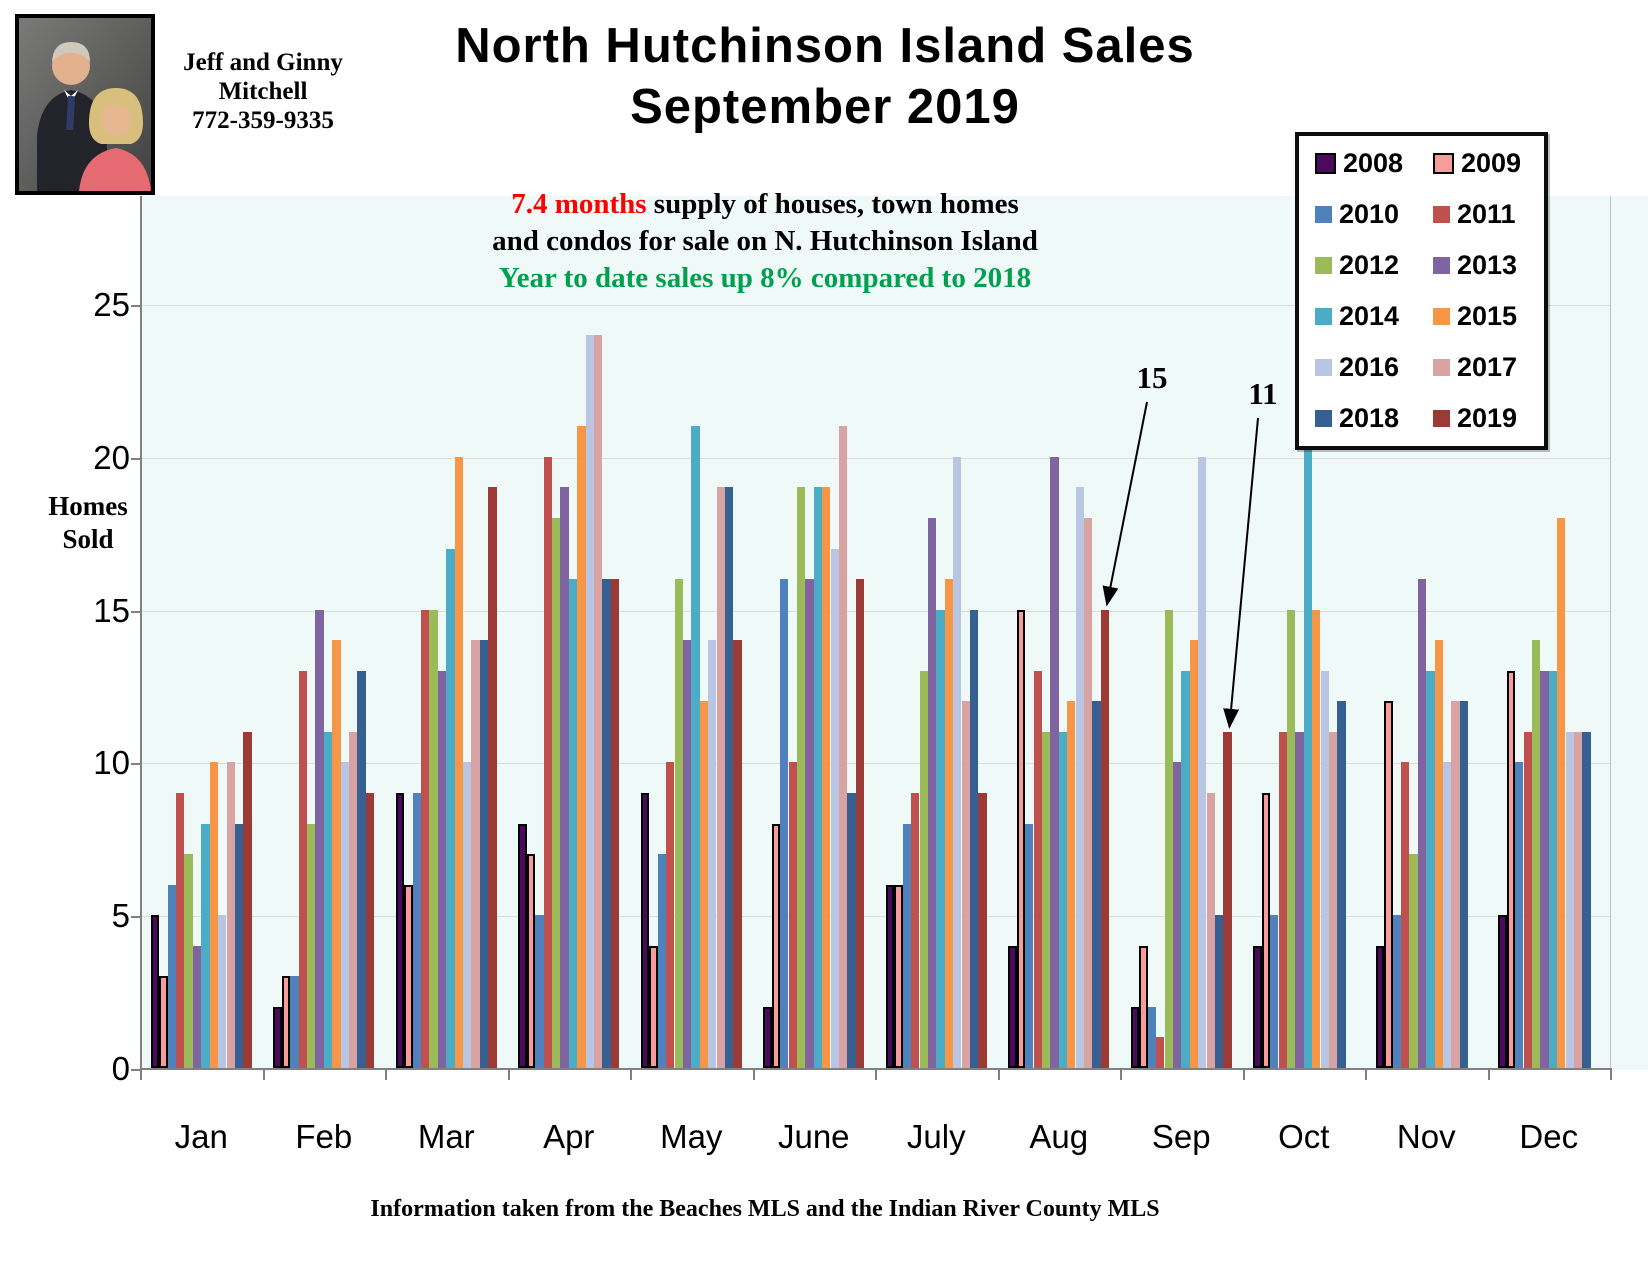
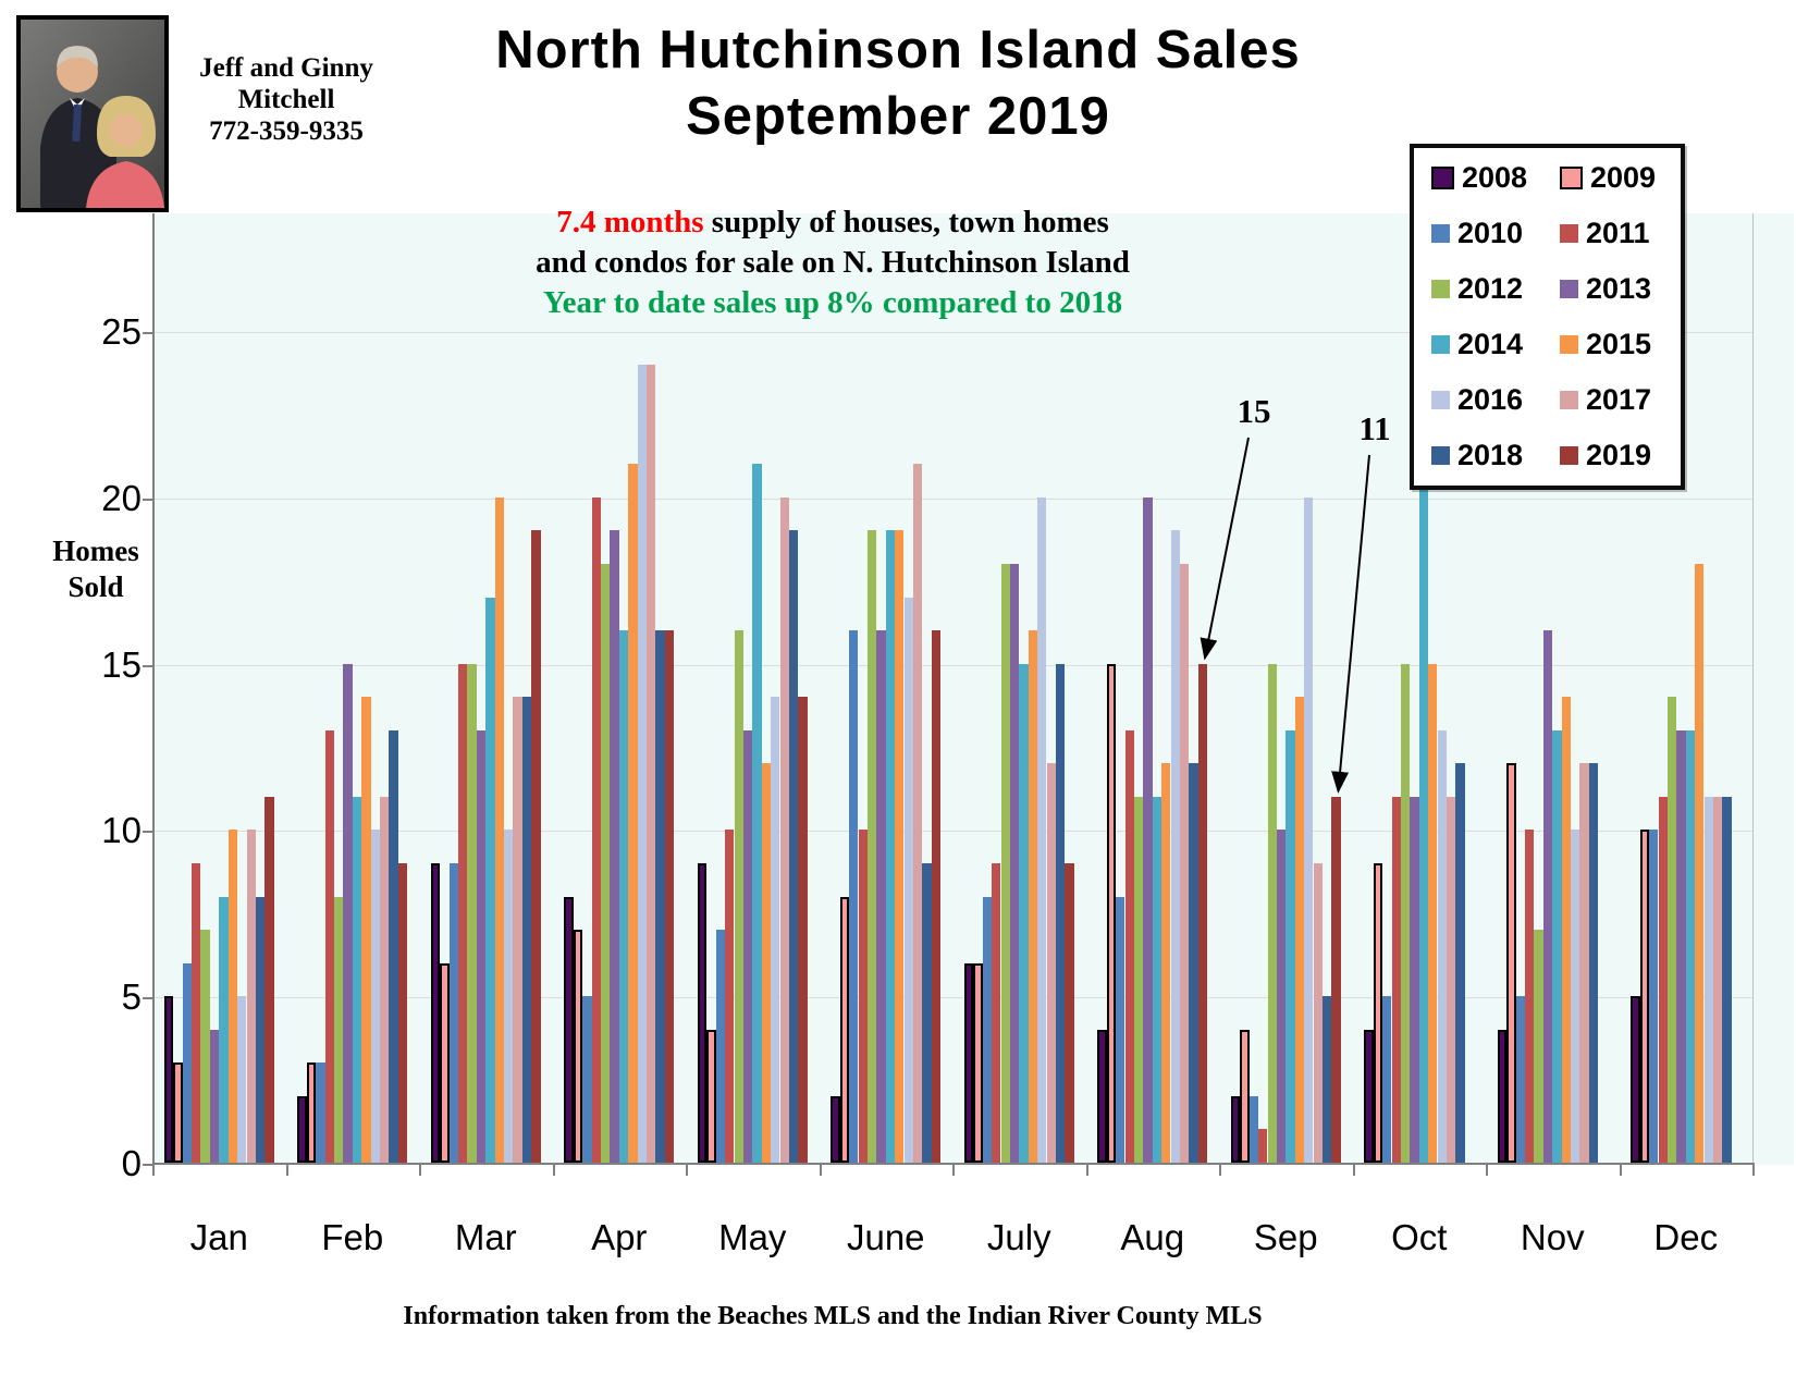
2013/May: 14 -> 13
2017/May: 19 -> 20
2012/July: 13 -> 18
2009/Dec: 13 -> 10
